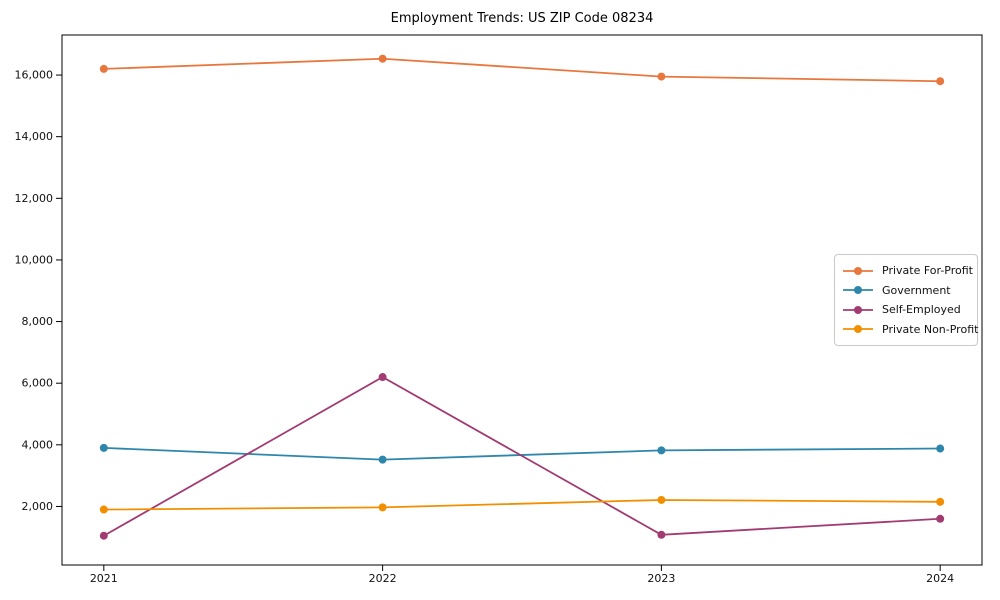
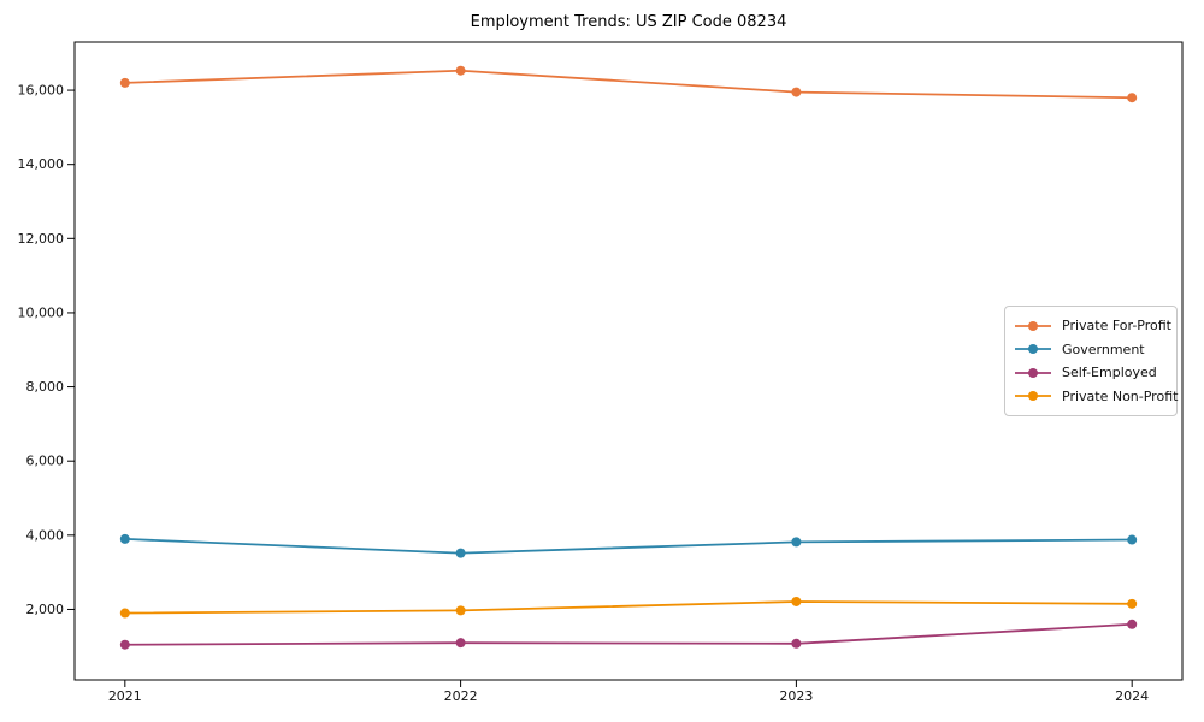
Self-Employed/2022: 6200 -> 1100
